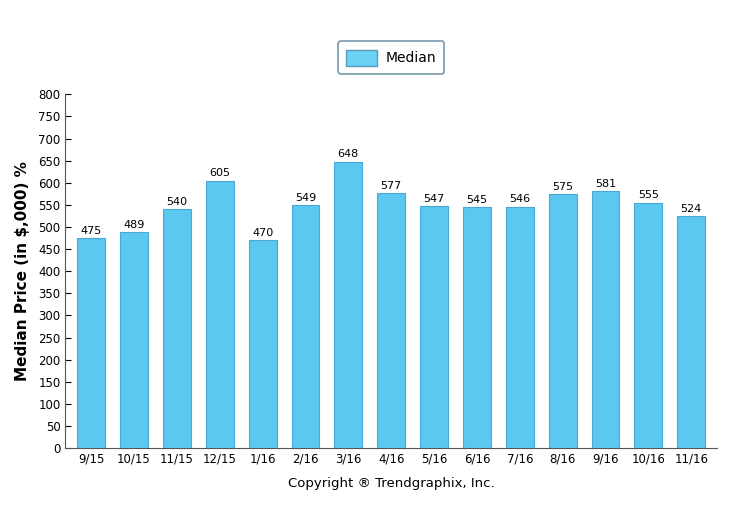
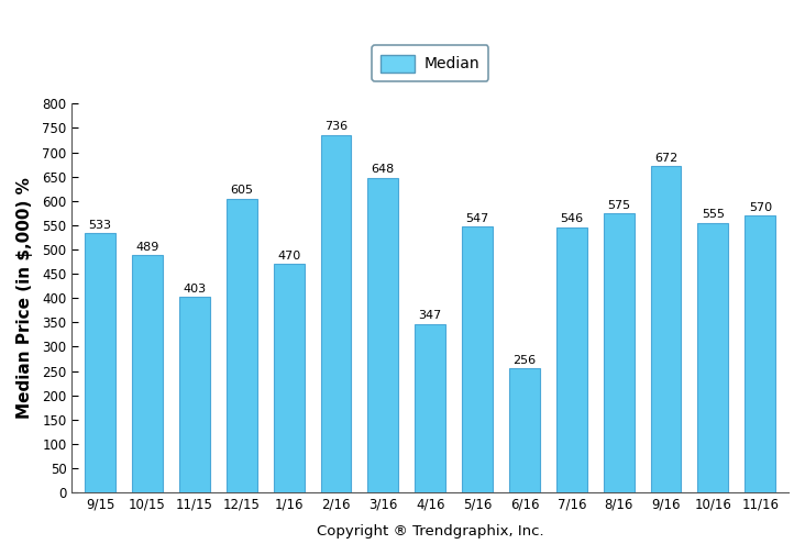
9/15: 475 -> 533
11/15: 540 -> 403
2/16: 549 -> 736
4/16: 577 -> 347
6/16: 545 -> 256
9/16: 581 -> 672
11/16: 524 -> 570
